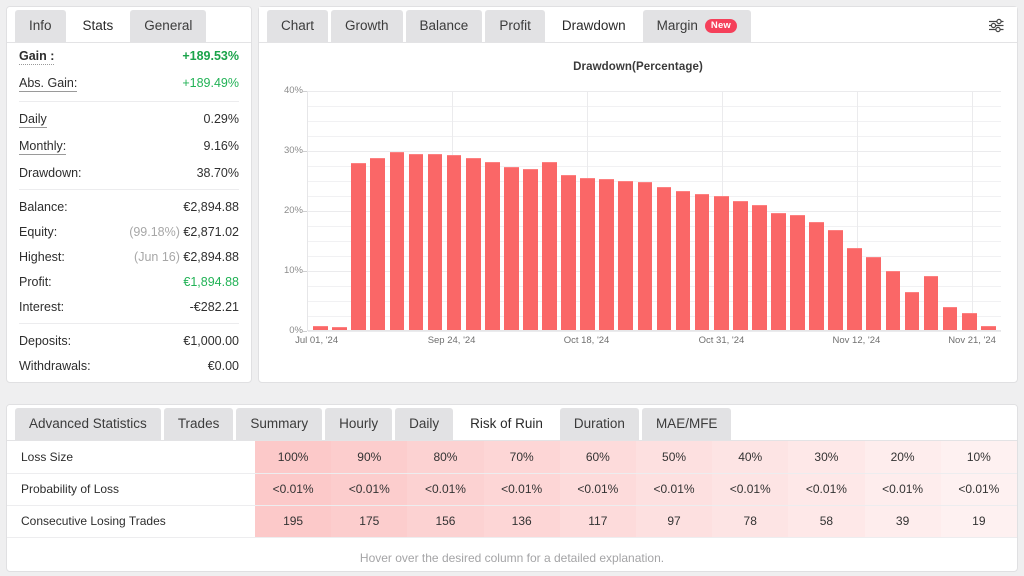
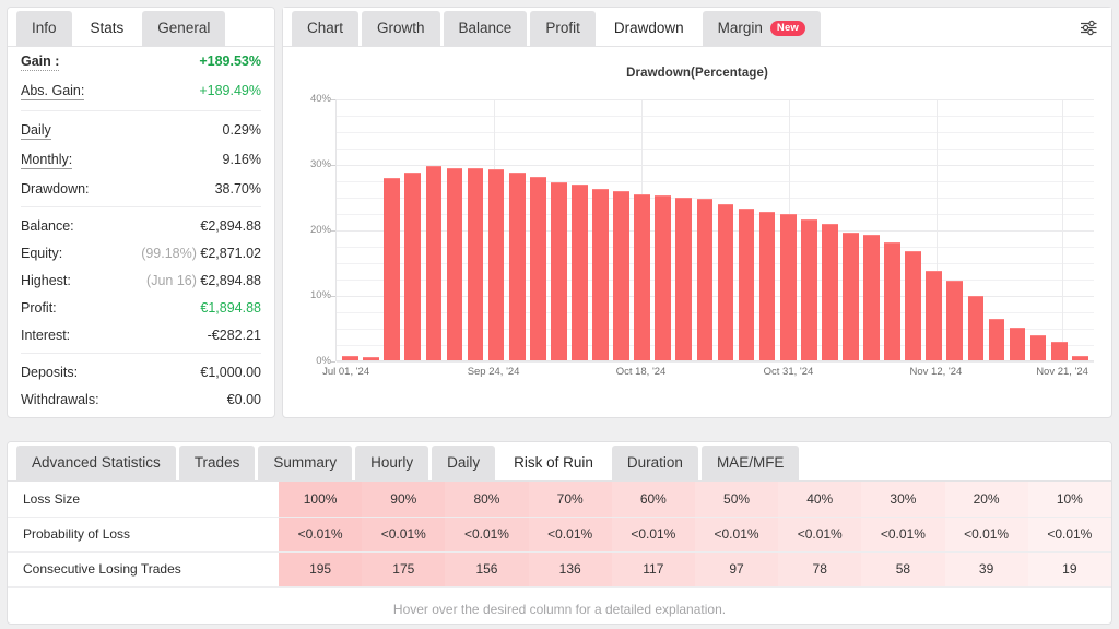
Oct 18, '24: 28% -> 26%
Nov 21, '24: 9% -> 5%
